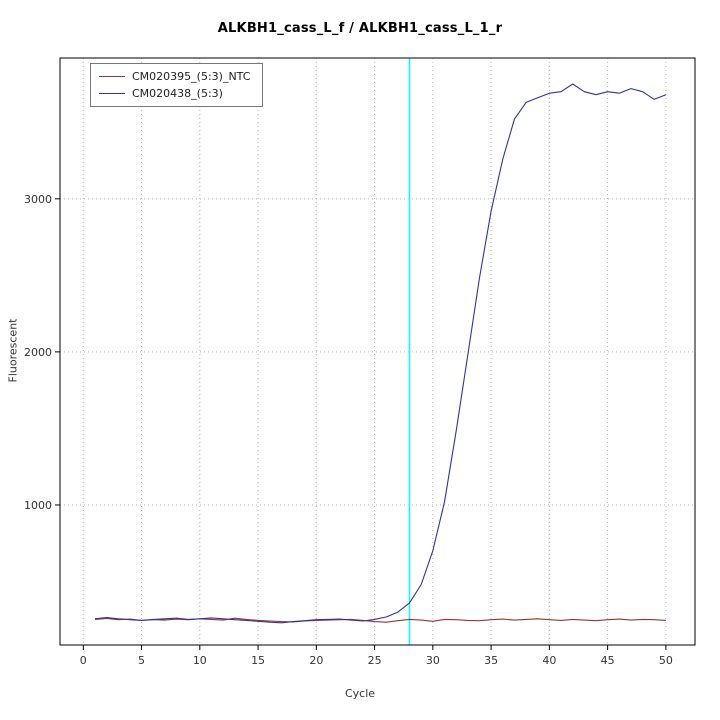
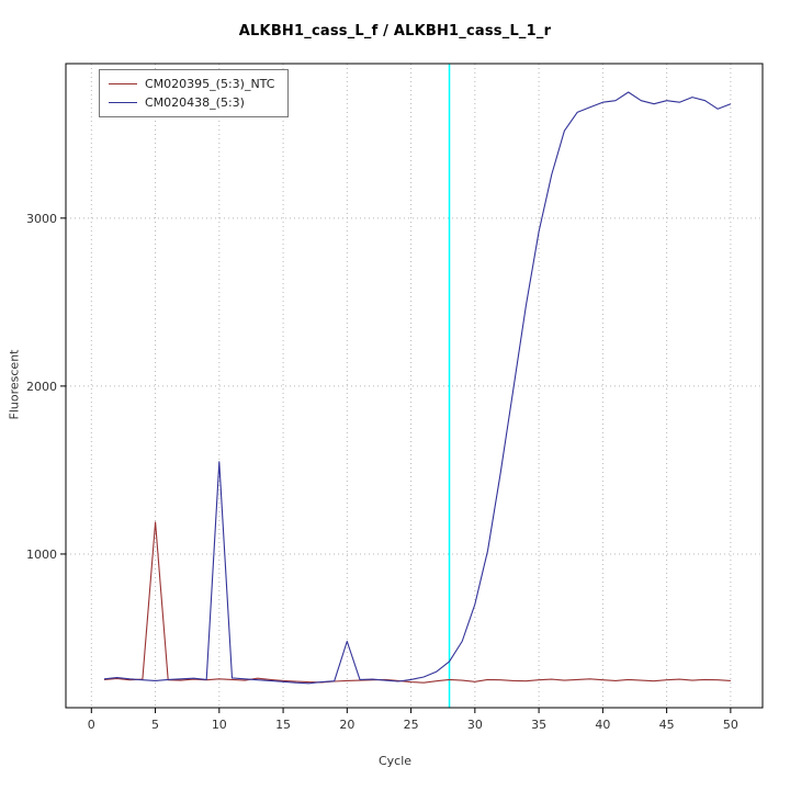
CM020395_(5:3)_NTC/5: 250 -> 1190
CM020438_(5:3)/10: 260 -> 1550
CM020438_(5:3)/20: 250 -> 480
